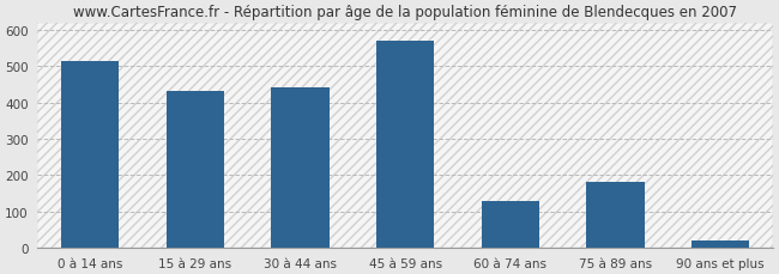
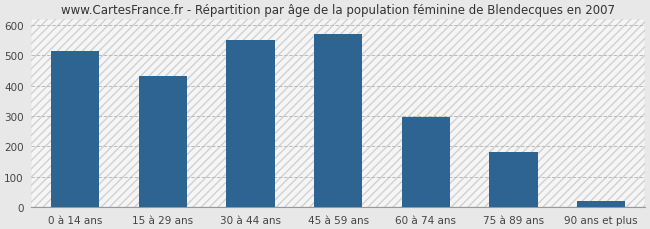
30 à 44 ans: 440 -> 550
60 à 74 ans: 130 -> 297
